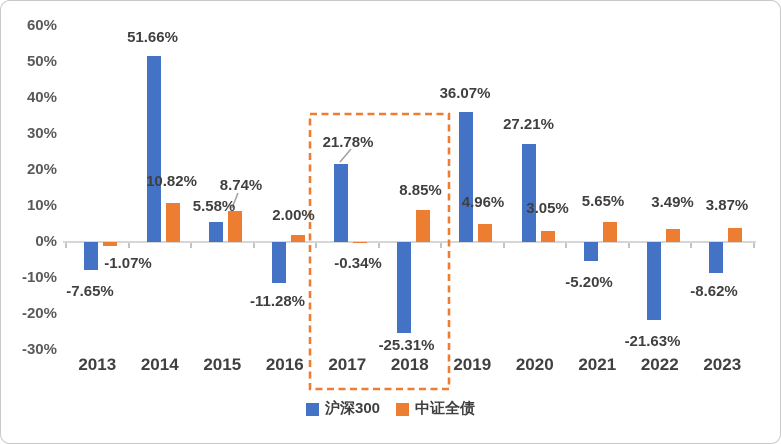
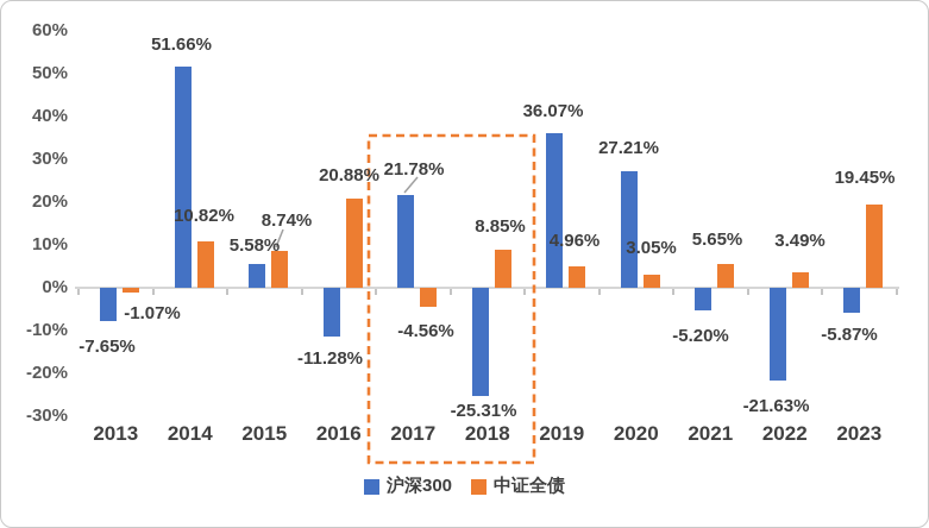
中证全债/2016: 2.00% -> 20.88%
中证全债/2017: -0.34% -> -4.56%
沪深300/2023: -8.62% -> -5.87%
中证全债/2023: 3.87% -> 19.45%
